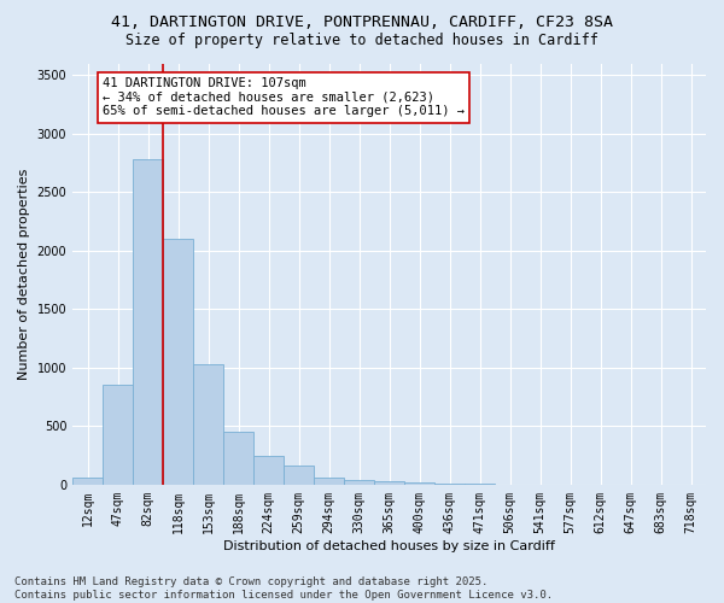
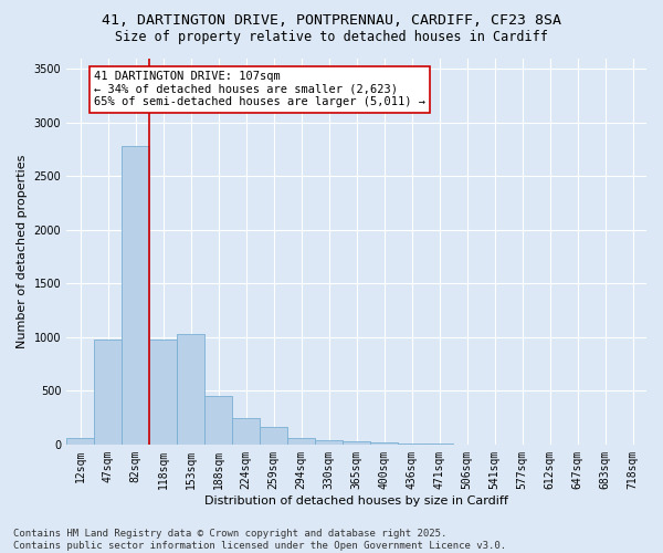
47sqm: 850 -> 980
118sqm: 2100 -> 980
